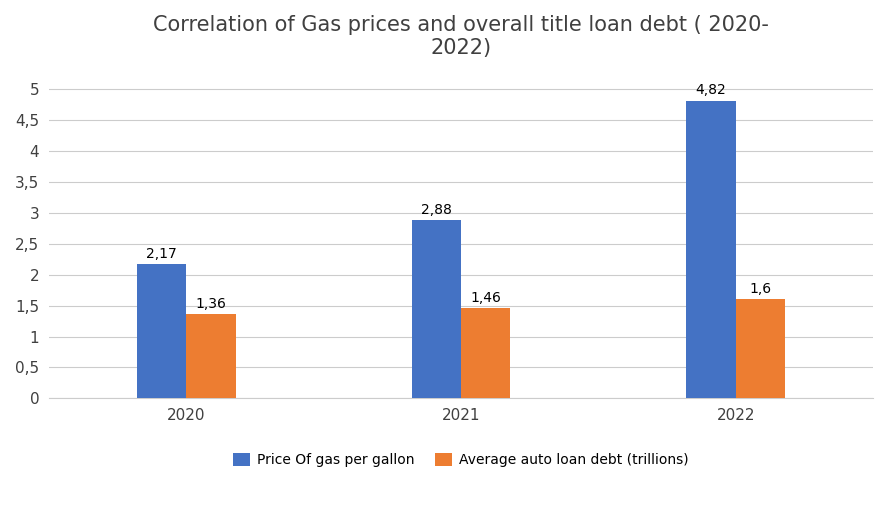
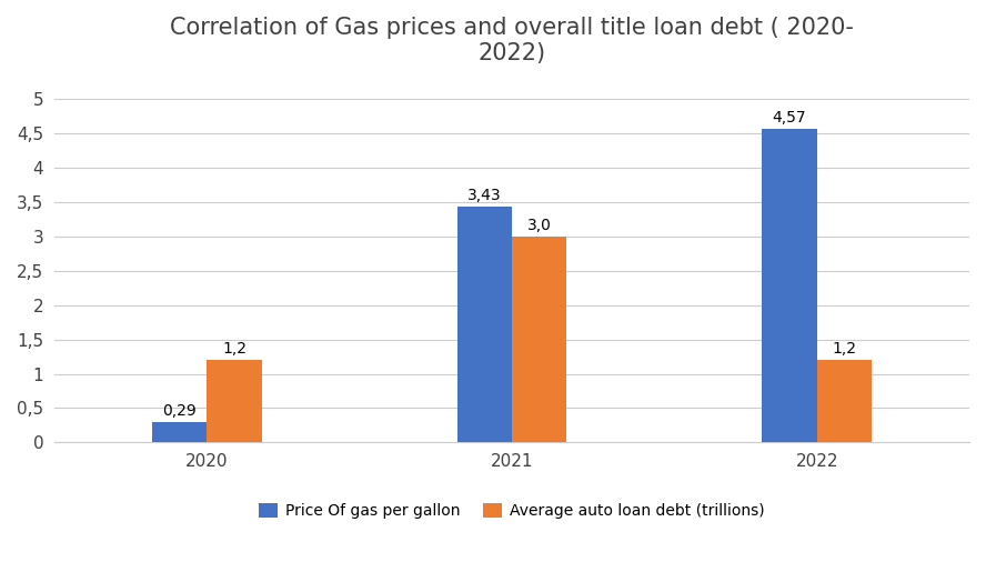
Price Of gas per gallon/2020: 2,17 -> 0,29
Average auto loan debt (trillions)/2020: 1,36 -> 1,2
Price Of gas per gallon/2021: 2,88 -> 3,43
Average auto loan debt (trillions)/2021: 1,46 -> 3,0
Price Of gas per gallon/2022: 4,82 -> 4,57
Average auto loan debt (trillions)/2022: 1,6 -> 1,2
